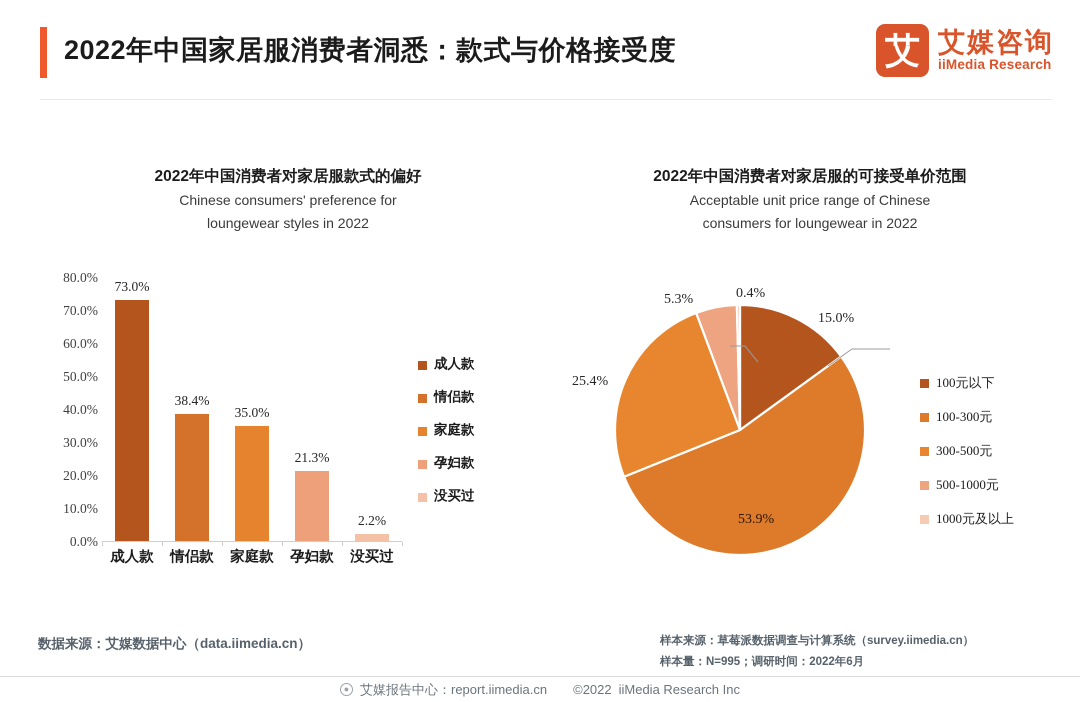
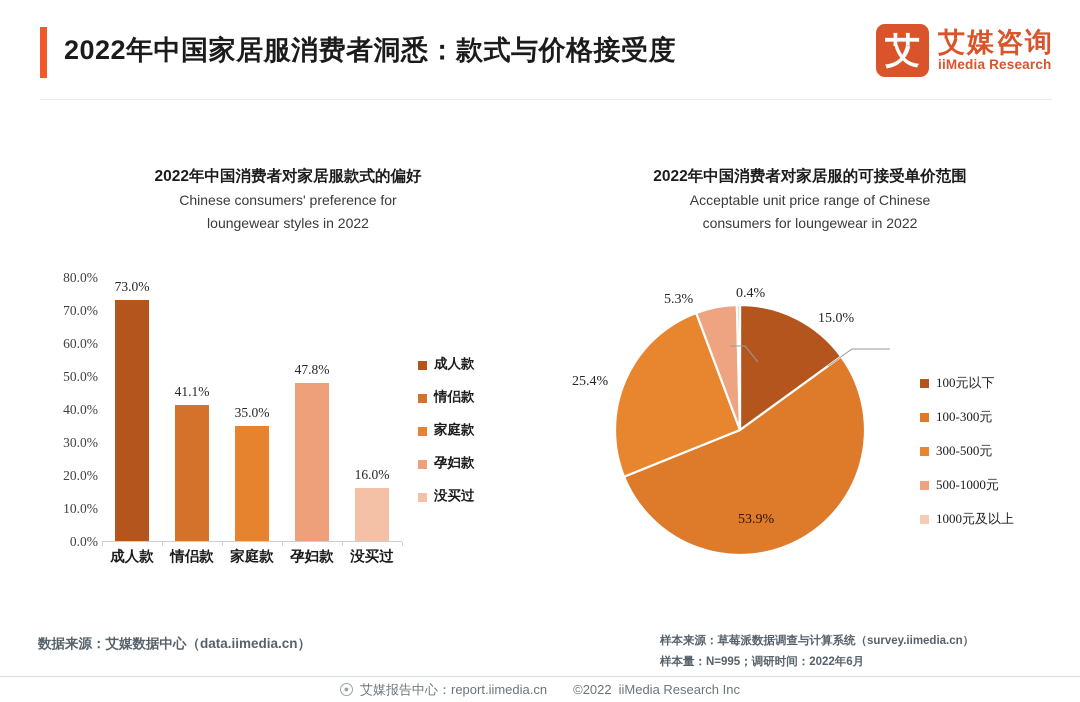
2022年中国消费者对家居服款式的偏好/情侣款: 38.4% -> 41.1%
2022年中国消费者对家居服款式的偏好/孕妇款: 21.3% -> 47.8%
2022年中国消费者对家居服款式的偏好/没买过: 2.2% -> 16.0%
